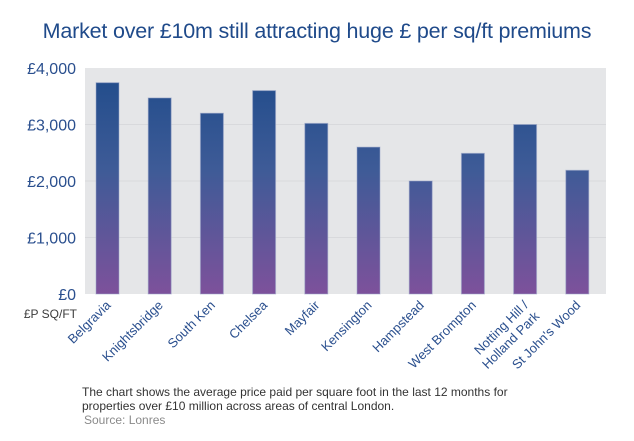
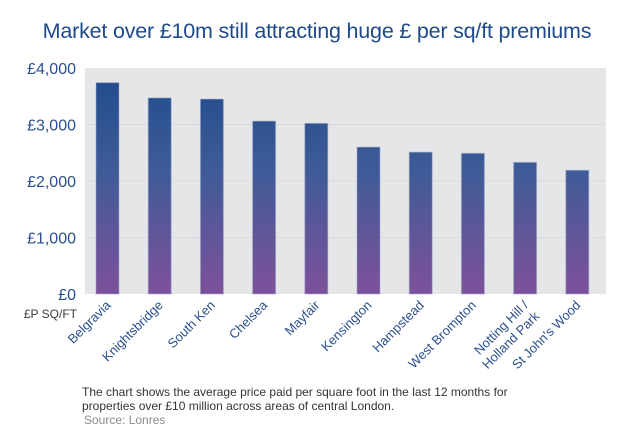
South Ken: £3200 -> £3400
Chelsea: £3600 -> £3100
Hampstead: £2000 -> £2500
Notting Hill / Holland Park: £3000 -> £2300
